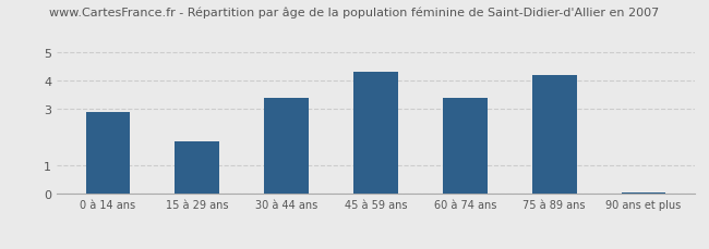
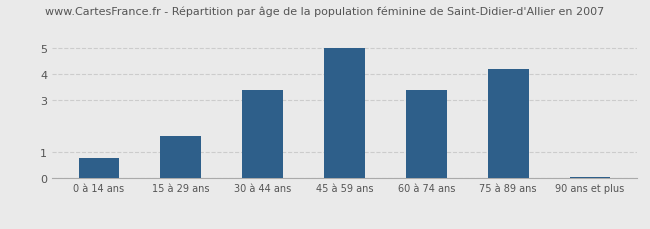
0 à 14 ans: 2.90 -> 0.80
15 à 29 ans: 1.85 -> 1.63
45 à 59 ans: 4.30 -> 5.00
